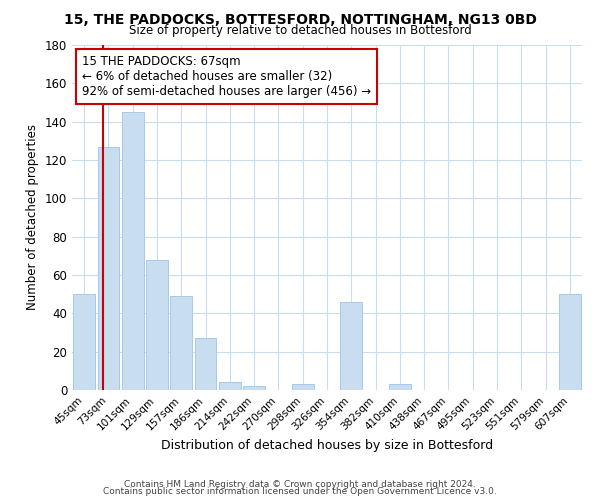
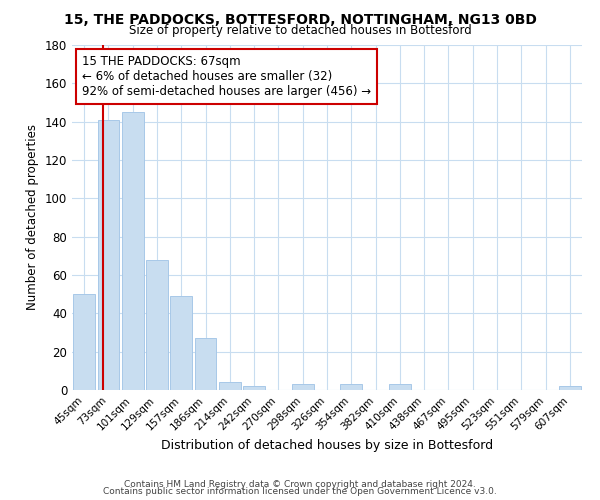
73sqm: 127 -> 141
354sqm: 46 -> 3
607sqm: 50 -> 2
